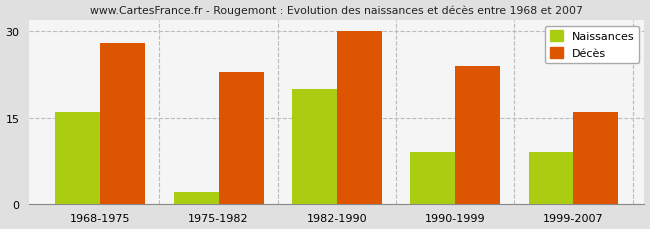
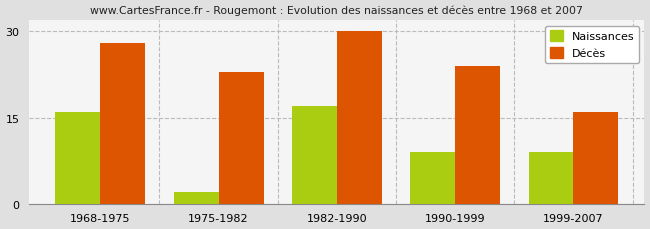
Naissances/1982-1990: 20 -> 17
